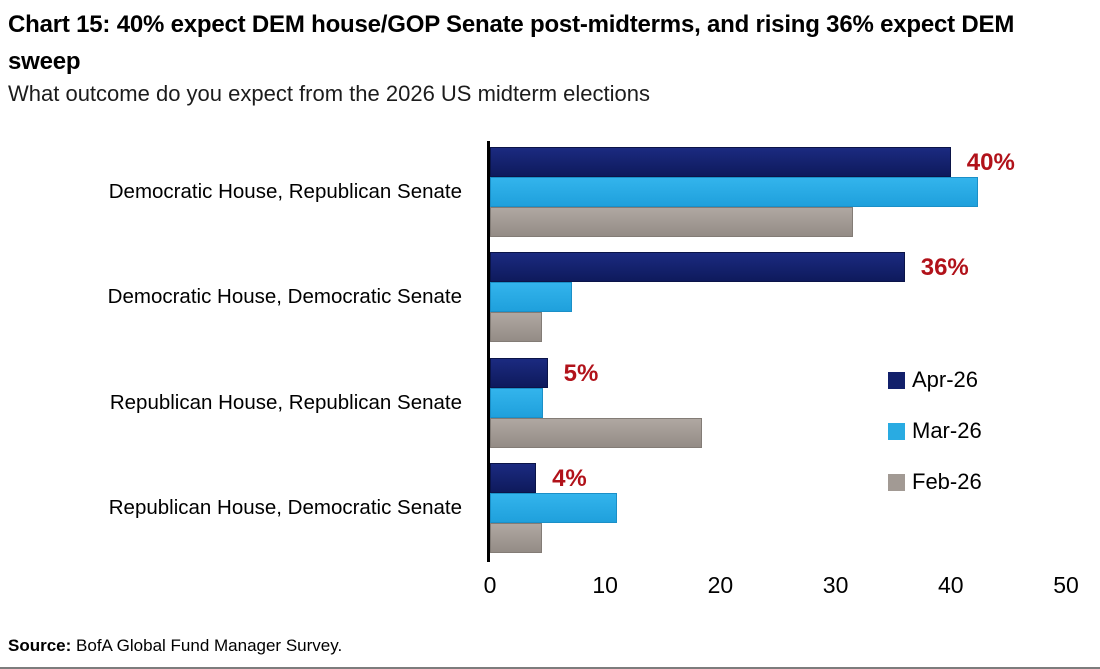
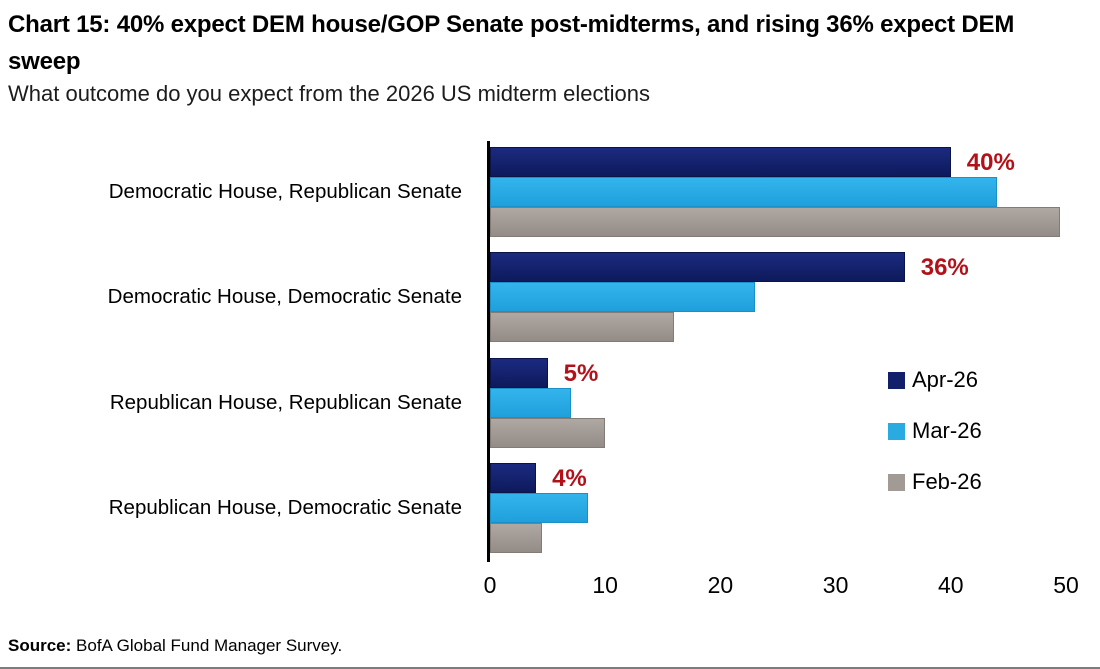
Mar-26/Democratic House, Republican Senate: 42.4 -> 44.0
Feb-26/Democratic House, Republican Senate: 31.5 -> 49.5
Mar-26/Democratic House, Democratic Senate: 7.1 -> 23.0
Feb-26/Democratic House, Democratic Senate: 4.5 -> 16.0
Mar-26/Republican House, Republican Senate: 4.6 -> 7.0
Feb-26/Republican House, Republican Senate: 18.4 -> 10.0
Mar-26/Republican House, Democratic Senate: 11.0 -> 8.5
